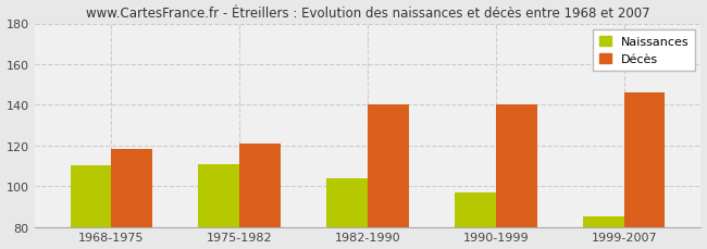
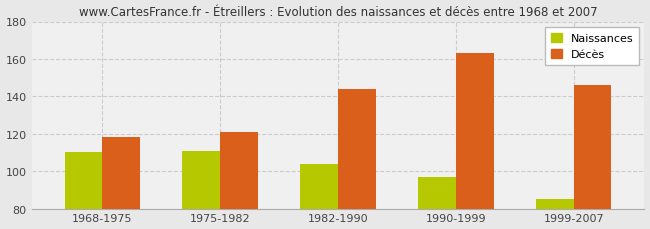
Décès/1982-1990: 140 -> 144
Décès/1990-1999: 140 -> 163
